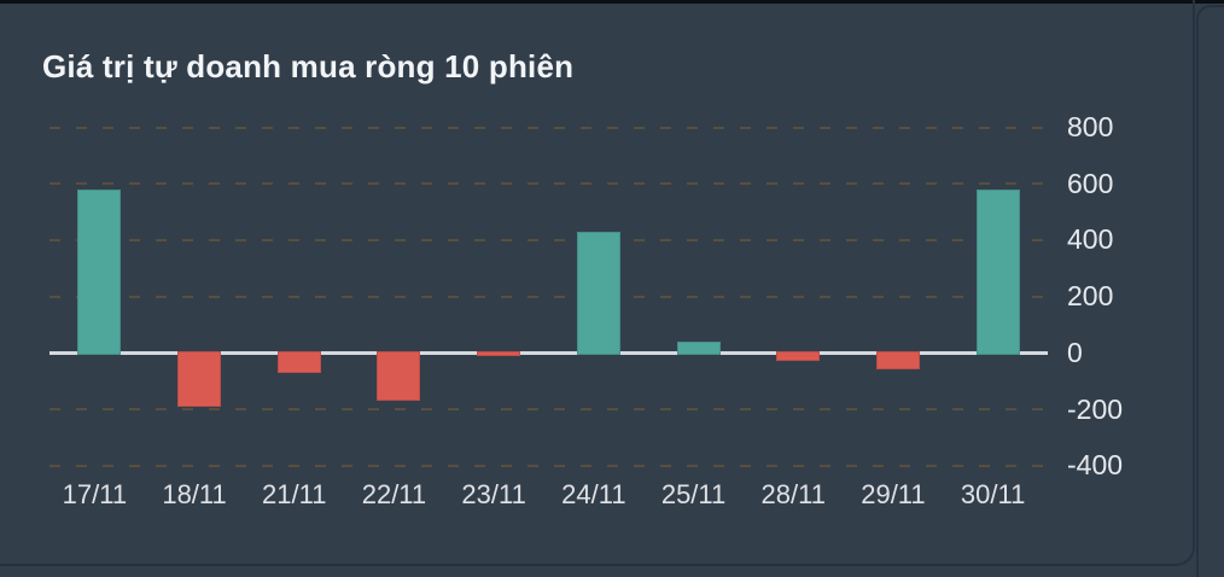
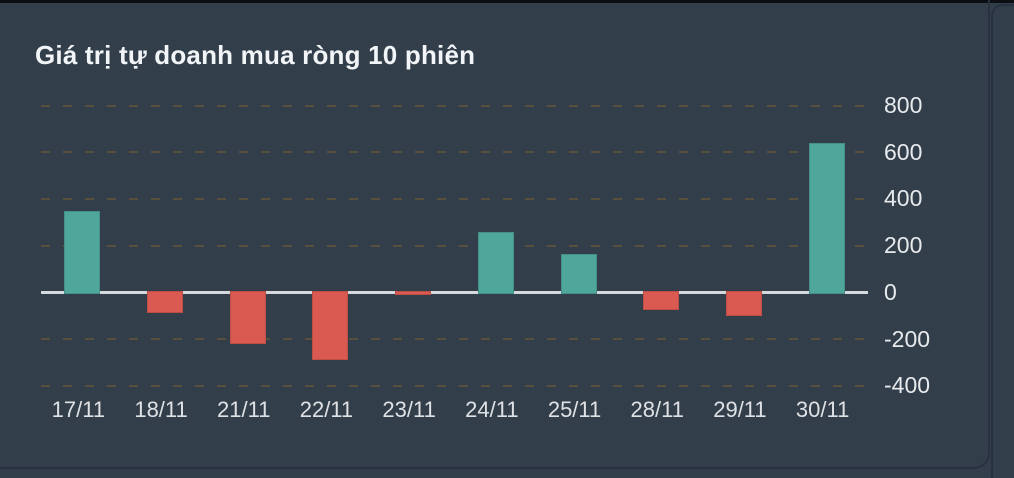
17/11: 580 -> 350
18/11: -190 -> -90
21/11: -70 -> -220
22/11: -170 -> -290
24/11: 430 -> 260
25/11: 40 -> 160
28/11: -30 -> -80
29/11: -60 -> -100
30/11: 580 -> 640
